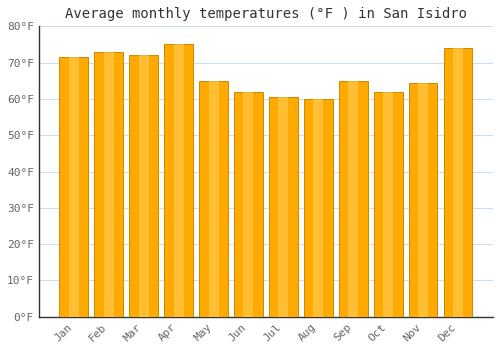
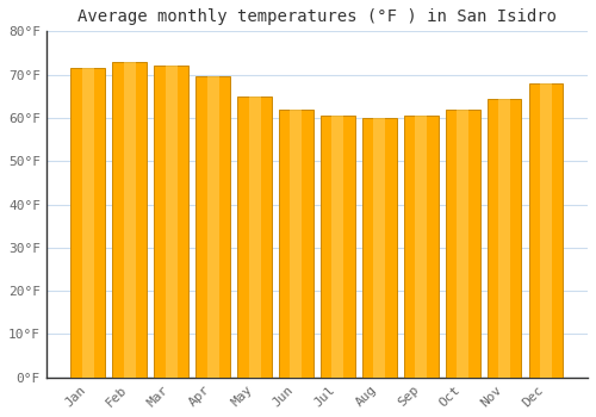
Apr: 75.0°F -> 69.5°F
Sep: 65.0°F -> 60.5°F
Dec: 74.0°F -> 68.0°F
